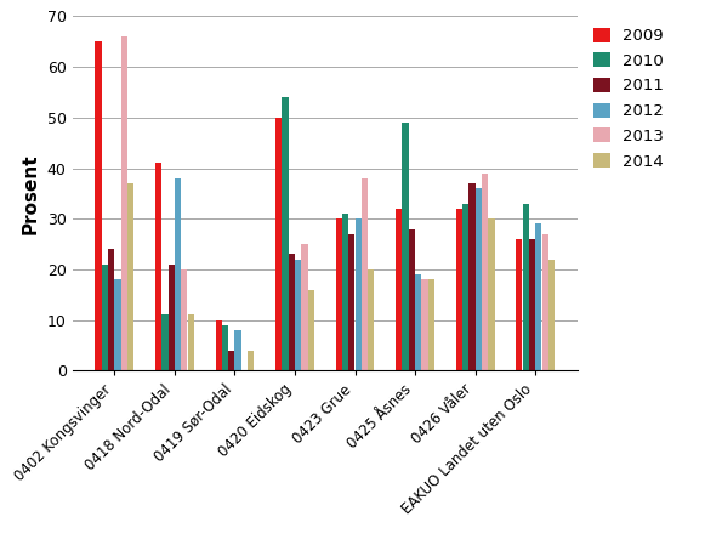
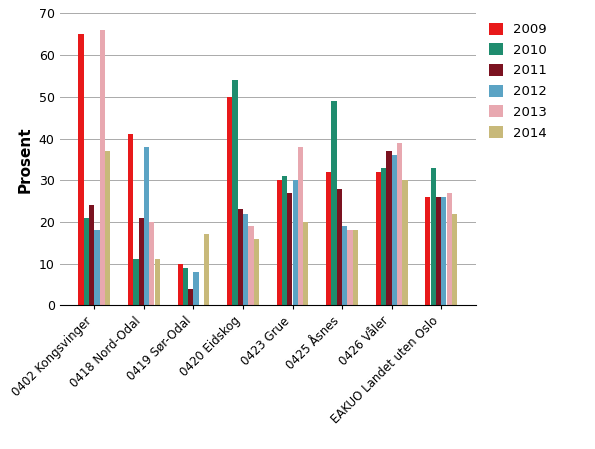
2014/0419 Sør-Odal: 4 -> 17
2013/0420 Eidskog: 25 -> 19
2012/EAKUO Landet uten Oslo: 29 -> 26
